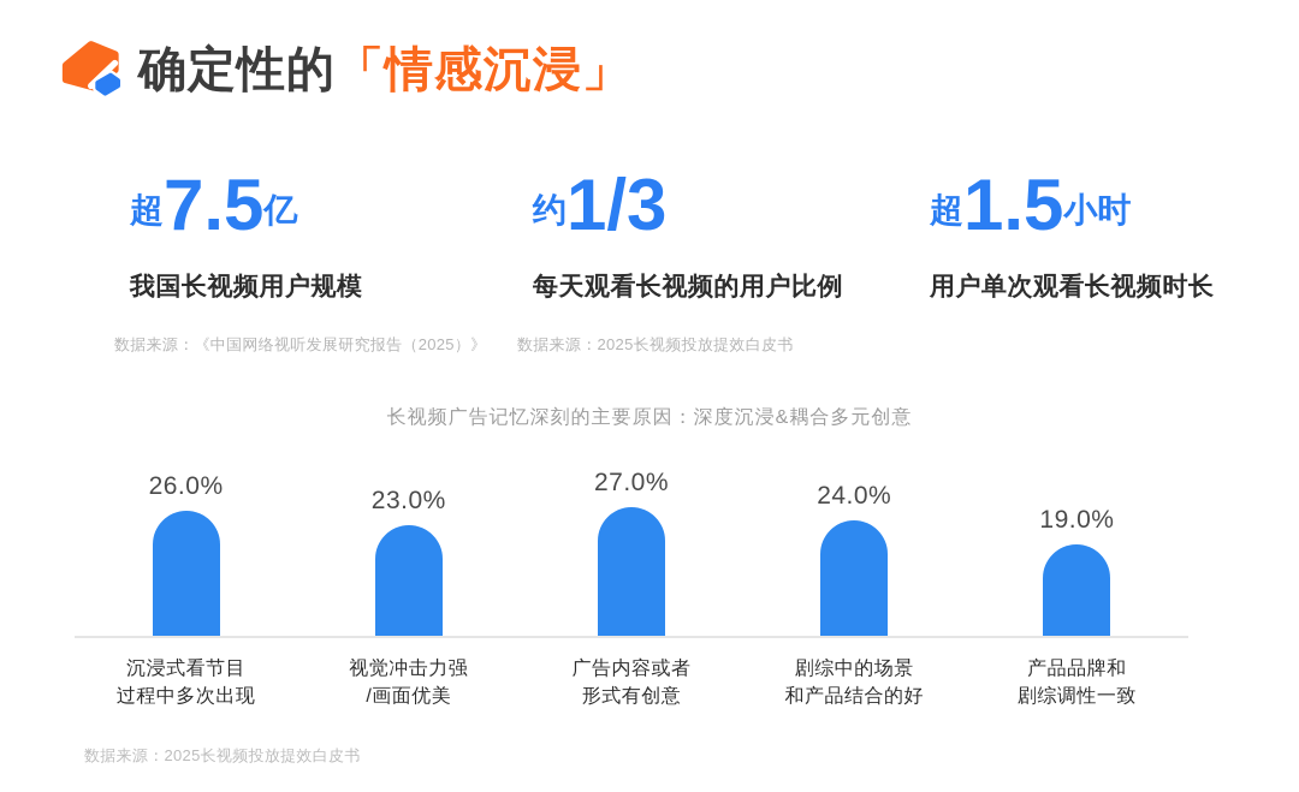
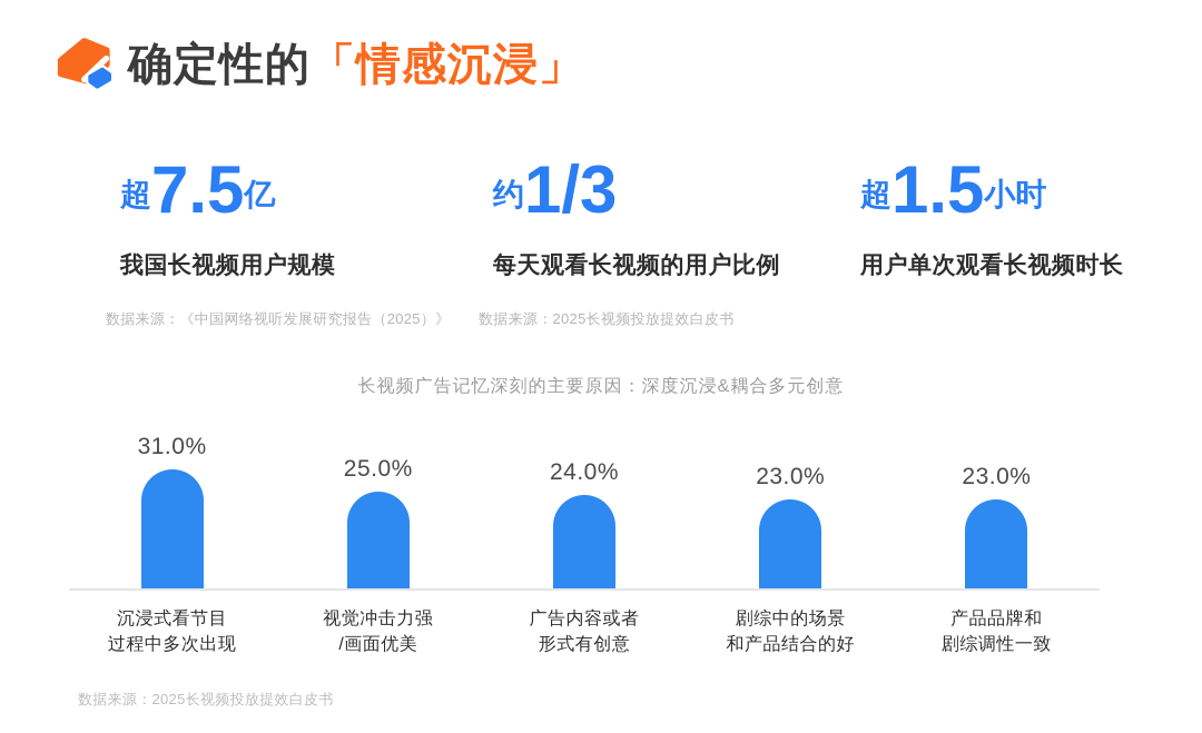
沉浸式看节目 过程中多次出现: 26.0% -> 31.0%
视觉冲击力强 /画面优美: 23.0% -> 25.0%
广告内容或者 形式有创意: 27.0% -> 24.0%
剧综中的场景 和产品结合的好: 24.0% -> 23.0%
产品品牌和 剧综调性一致: 19.0% -> 23.0%
